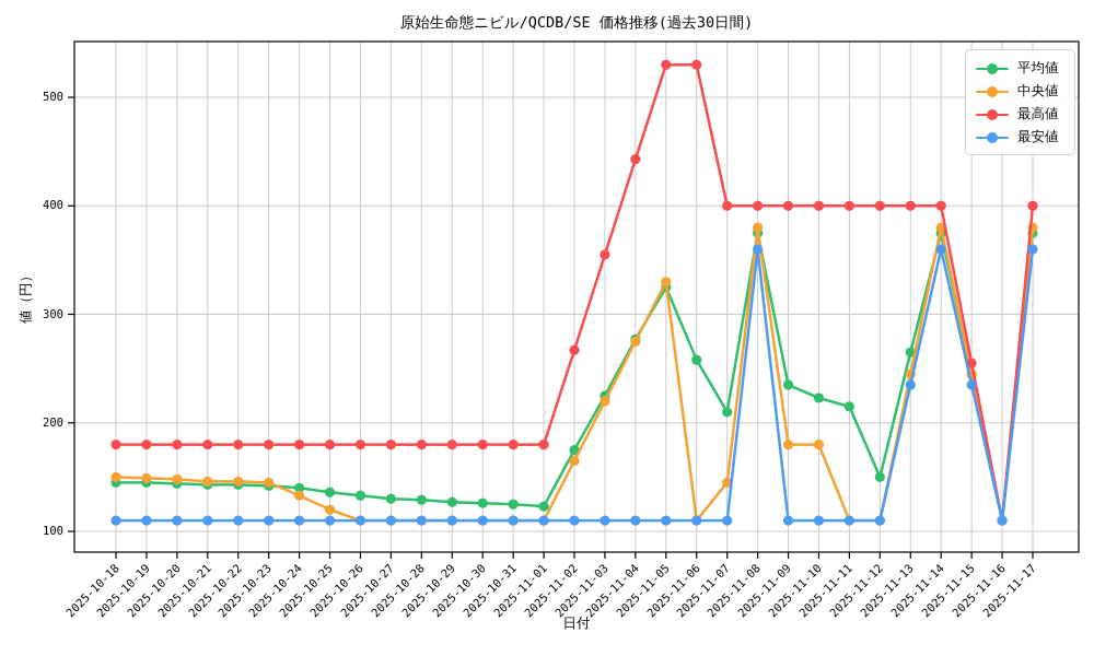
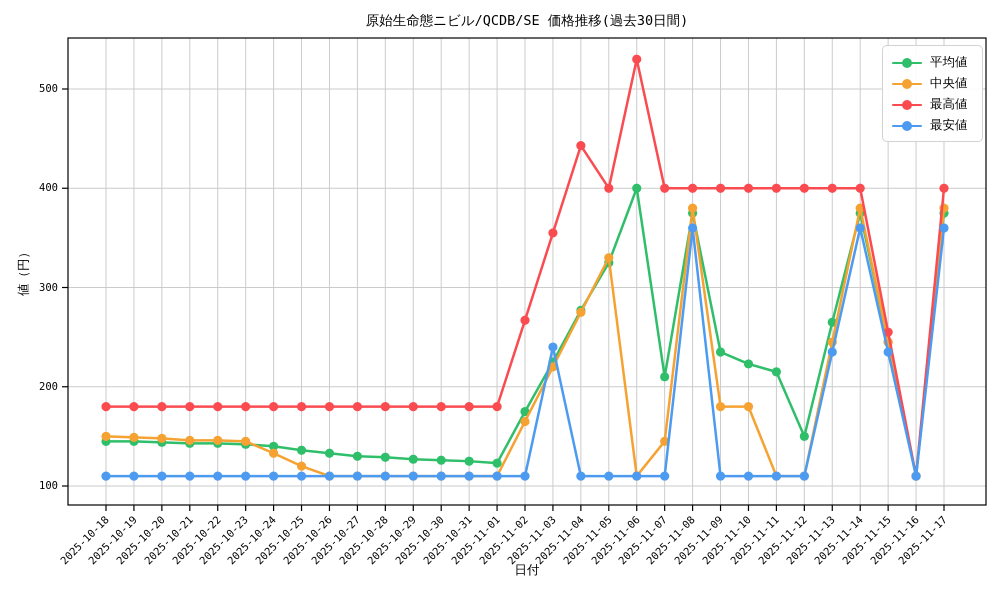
最安値/2025-11-03: 110 -> 240
最高値/2025-11-05: 530 -> 400
平均値/2025-11-06: 260 -> 400
